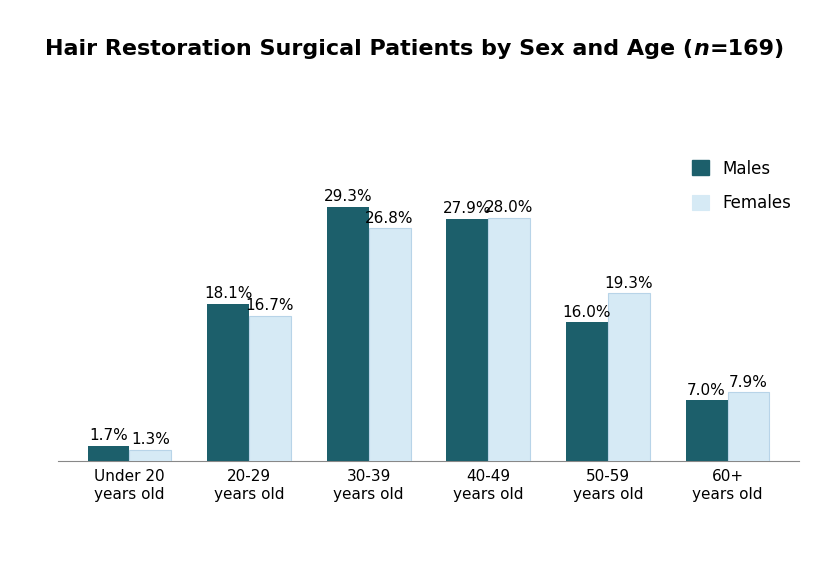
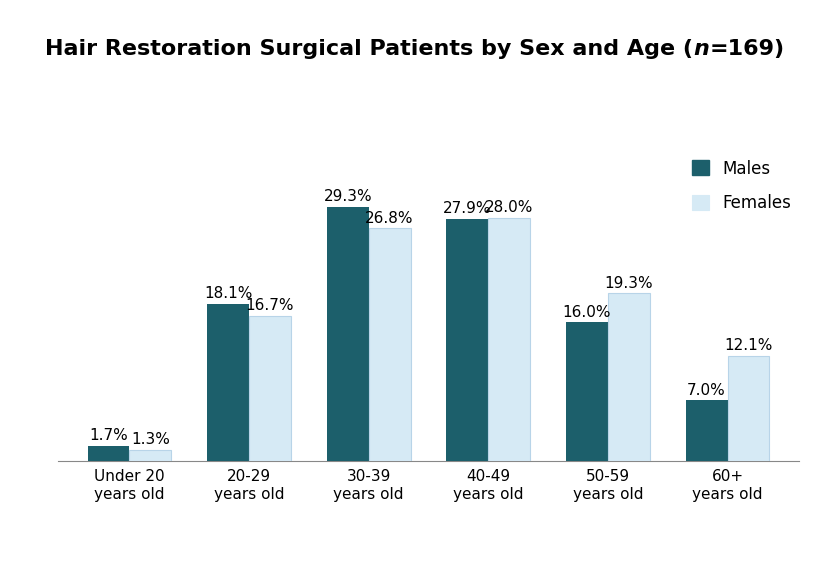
Females/60+ years old: 7.9% -> 12.1%
